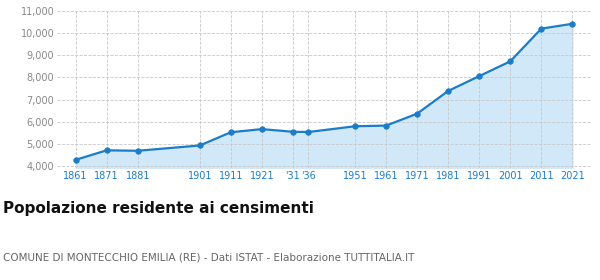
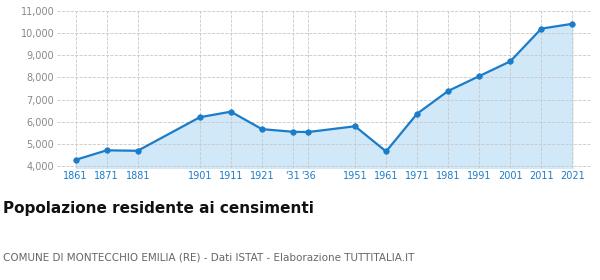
1901: 4,920 -> 6,200
1911: 5,520 -> 6,450
1961: 5,820 -> 4,650
